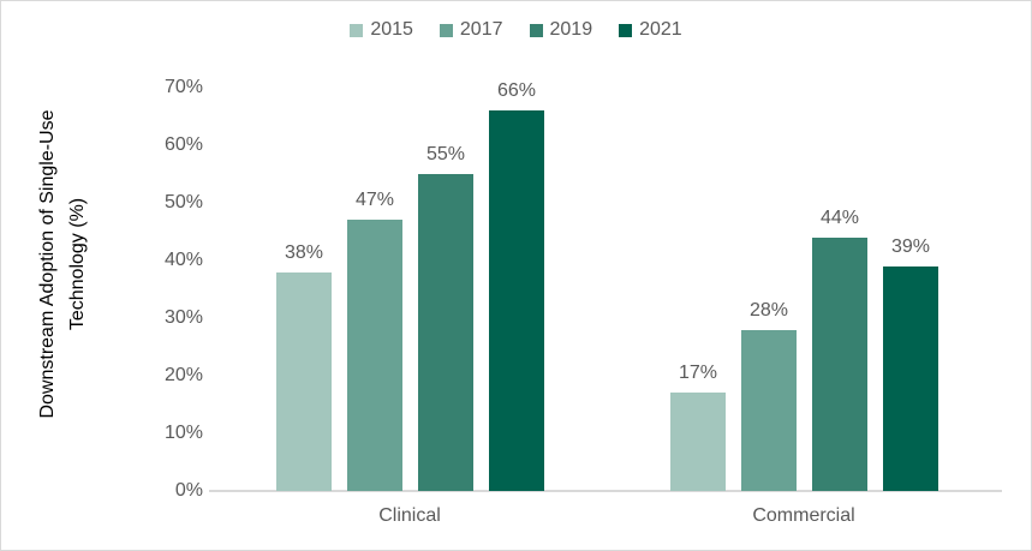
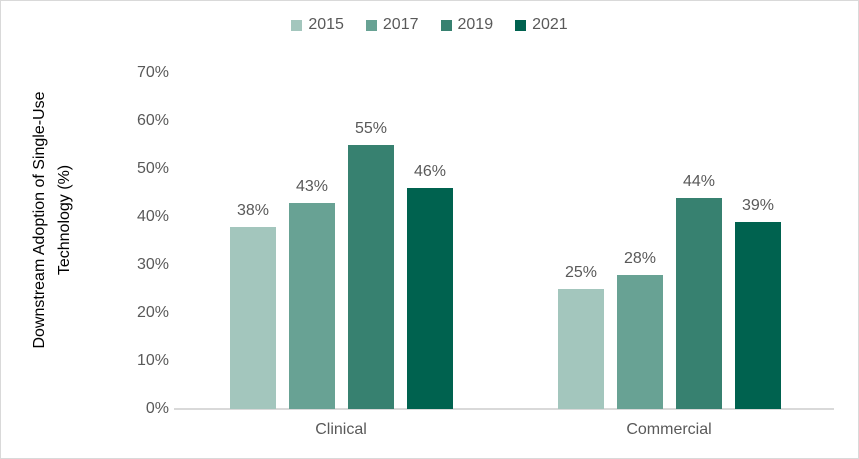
2017/Clinical: 47% -> 43%
2021/Clinical: 66% -> 46%
2015/Commercial: 17% -> 25%
